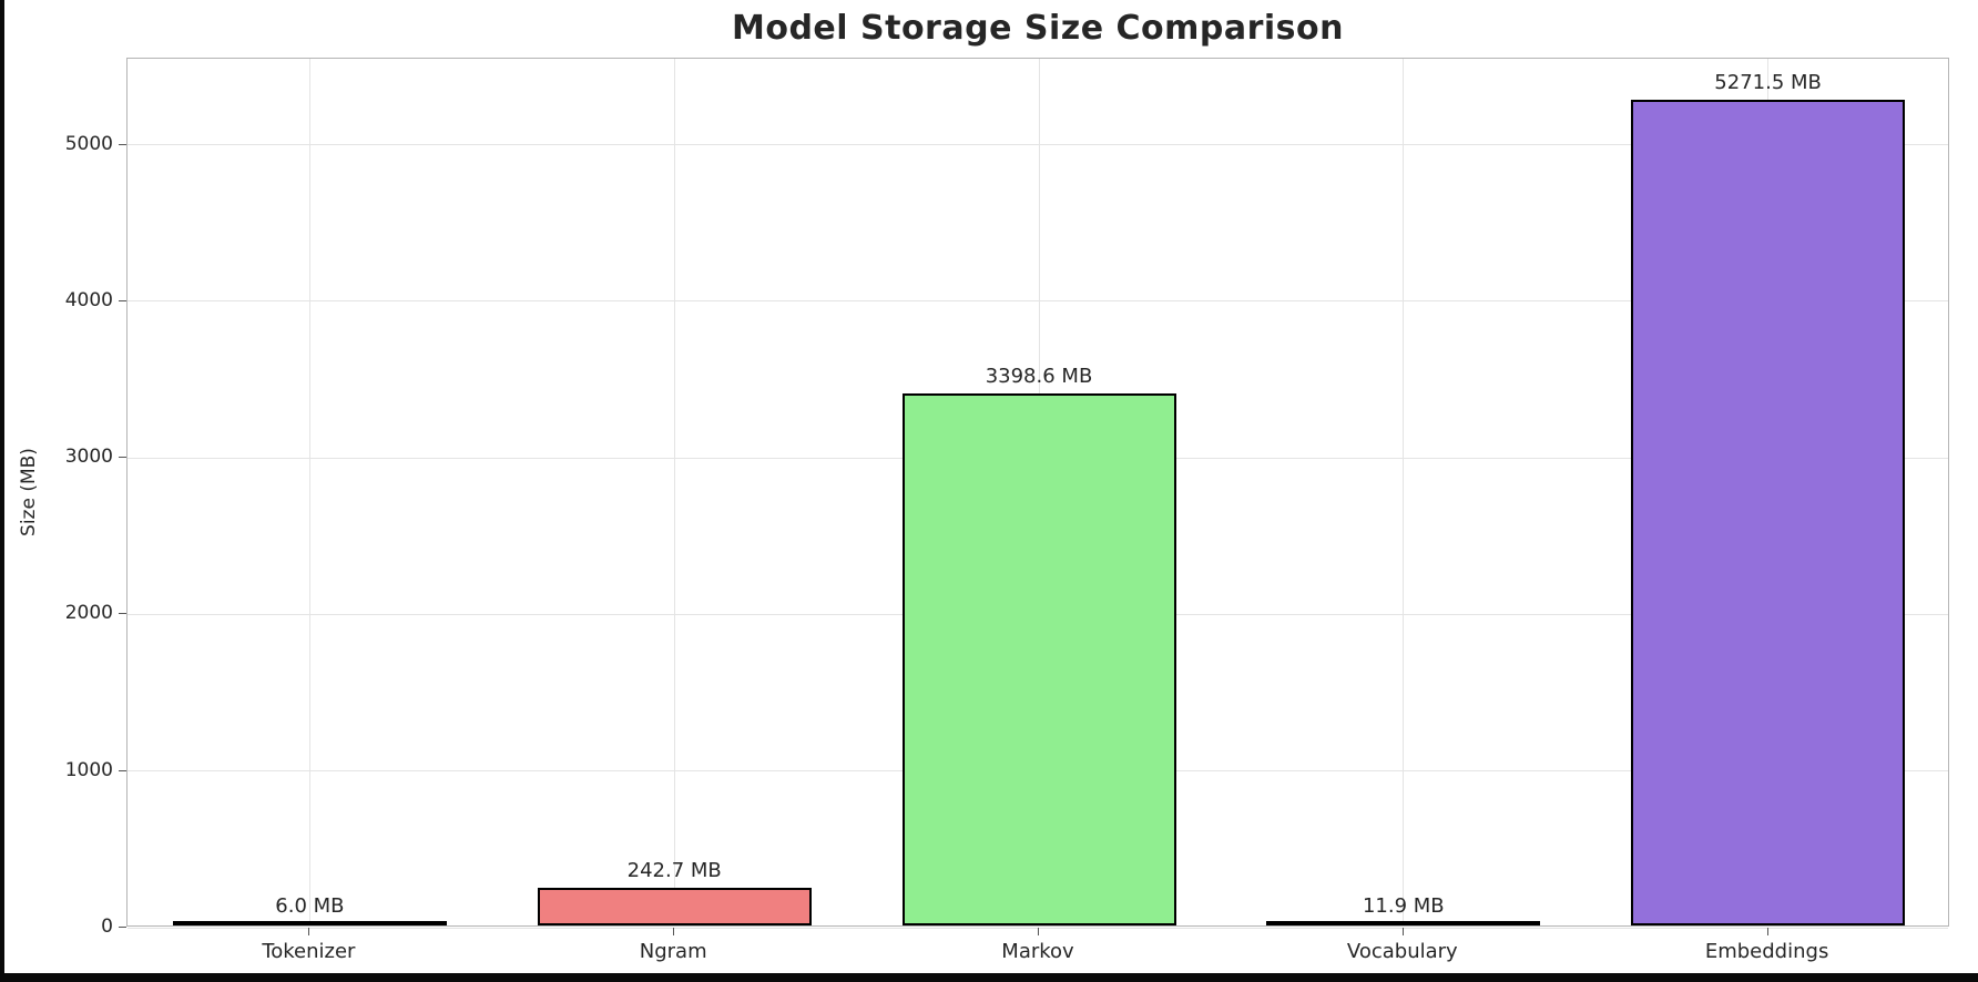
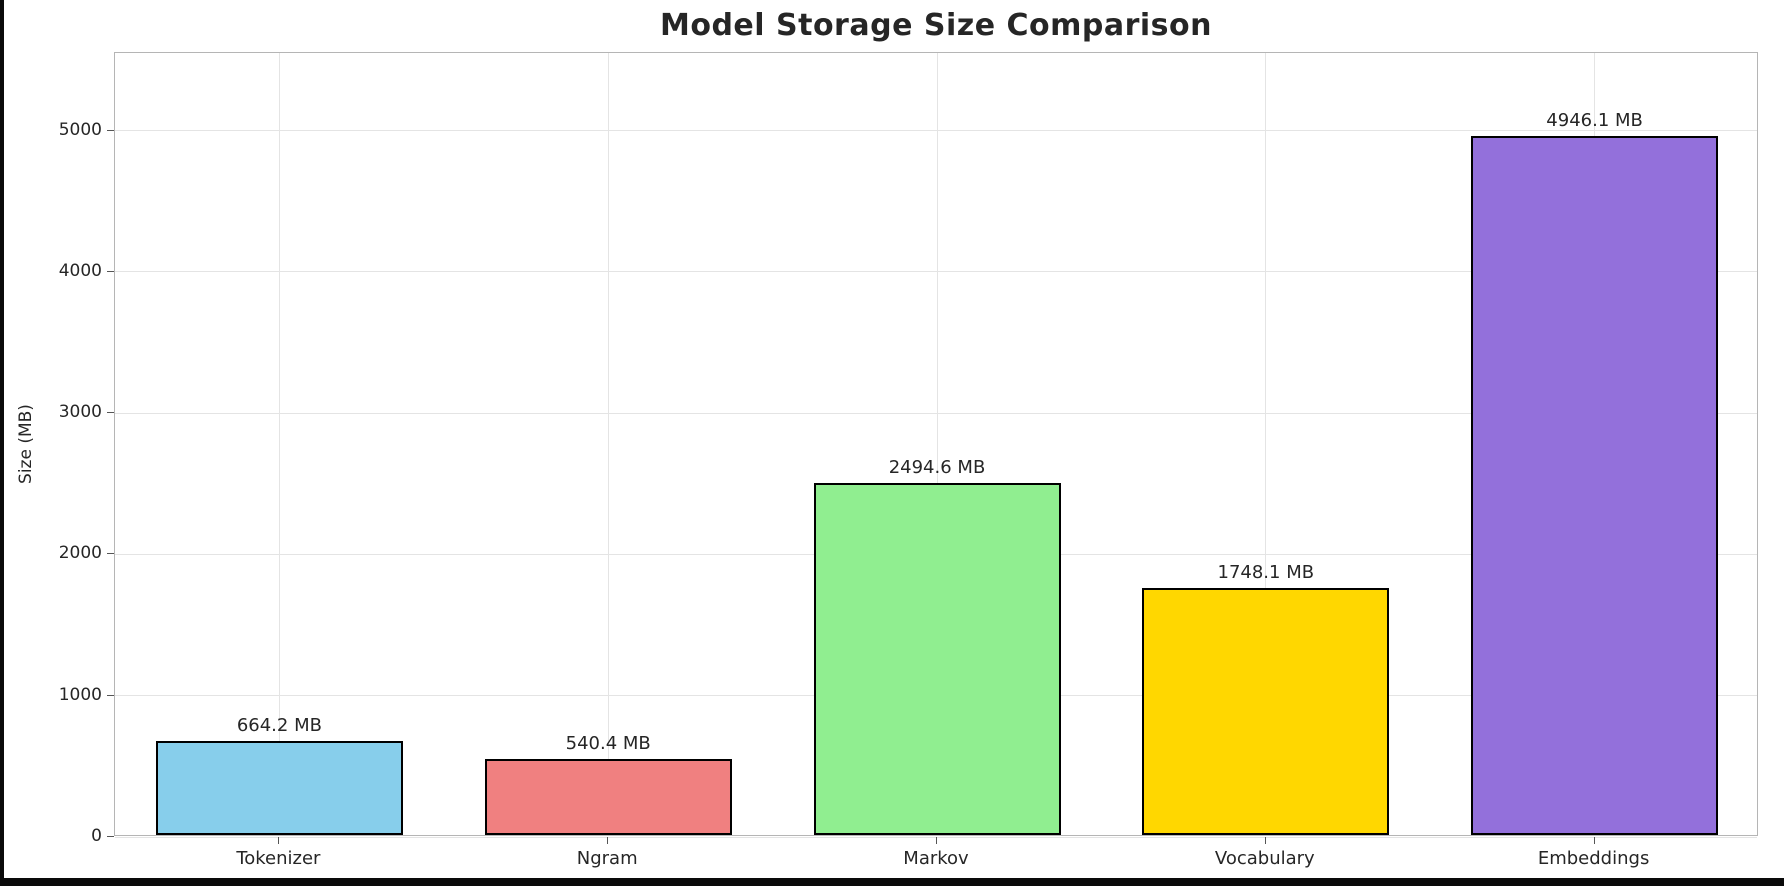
Tokenizer: 6.0 -> 664.2
Ngram: 242.7 -> 540.4
Markov: 3398.6 -> 2494.6
Vocabulary: 11.9 -> 1748.1
Embeddings: 5271.5 -> 4946.1
